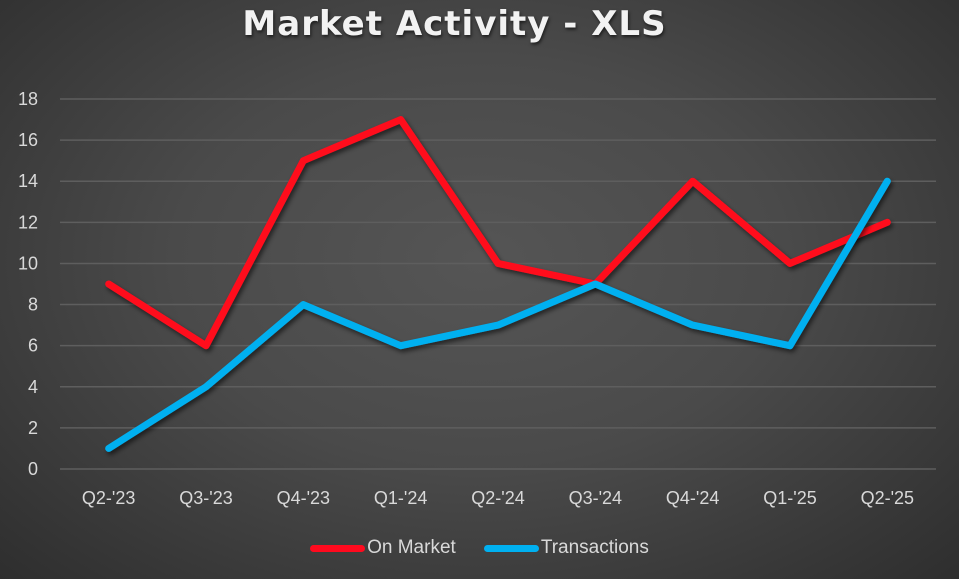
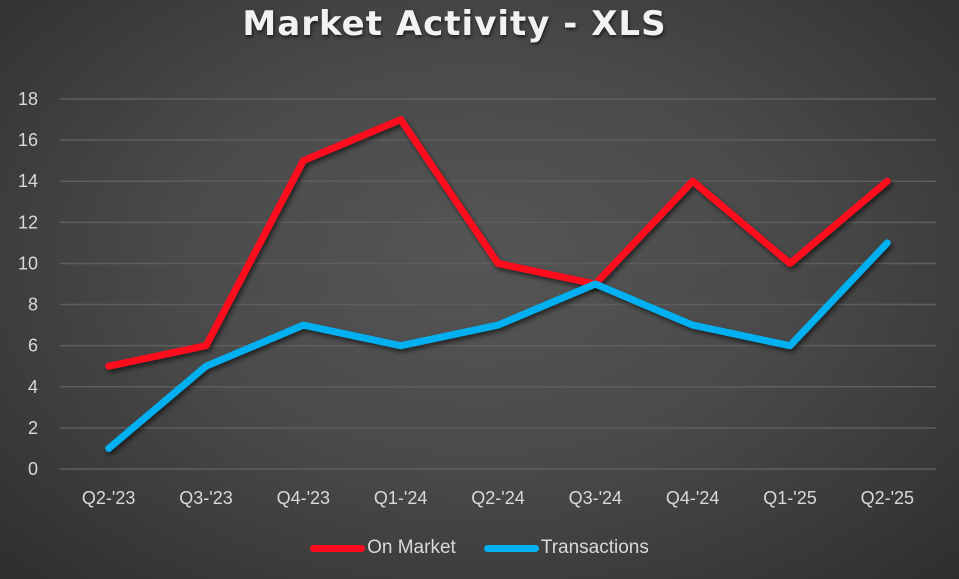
On Market/Q2-'23: 9 -> 5
Transactions/Q3-'23: 4 -> 5
Transactions/Q4-'23: 8 -> 7
On Market/Q2-'25: 12 -> 14
Transactions/Q2-'25: 14 -> 11
